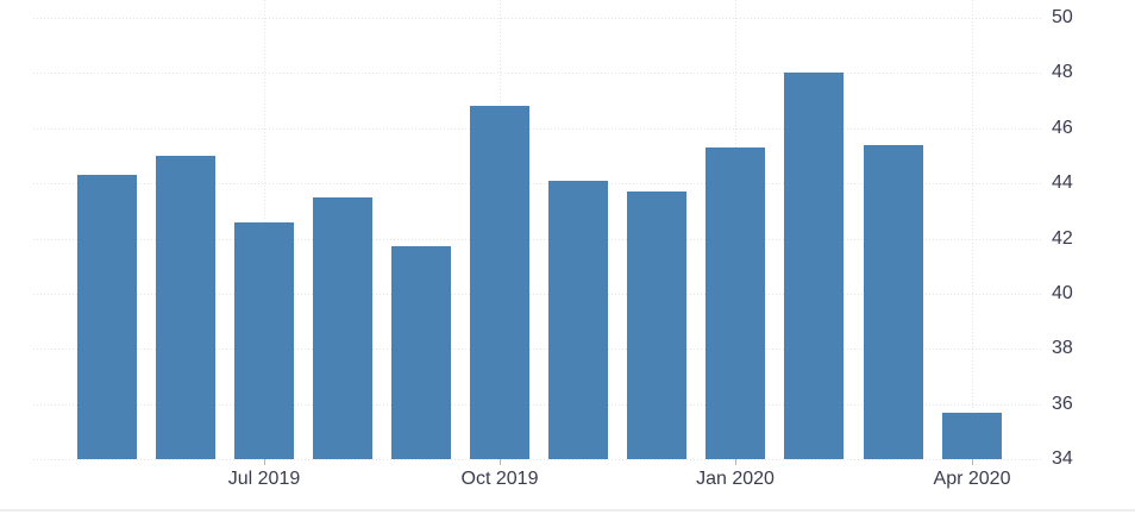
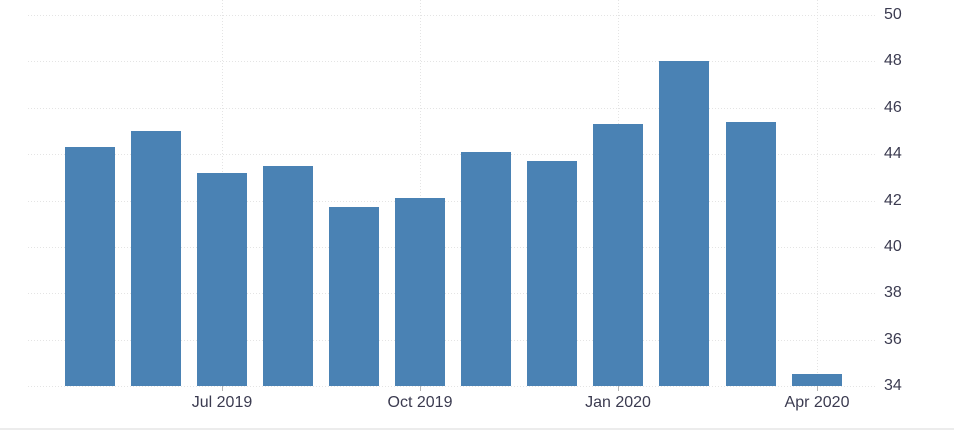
Jul 2019: 42.6 -> 43.2
Oct 2019: 46.8 -> 42.1
Apr 2020: 35.7 -> 34.5
